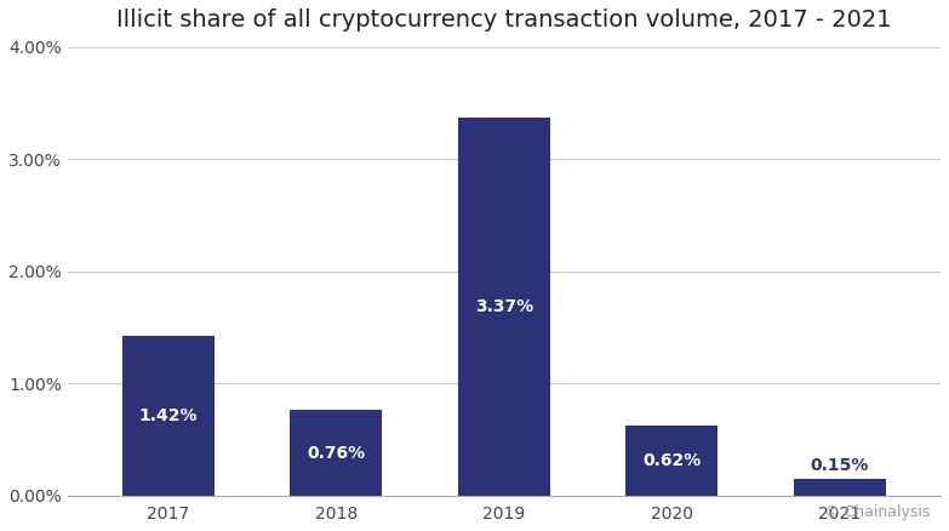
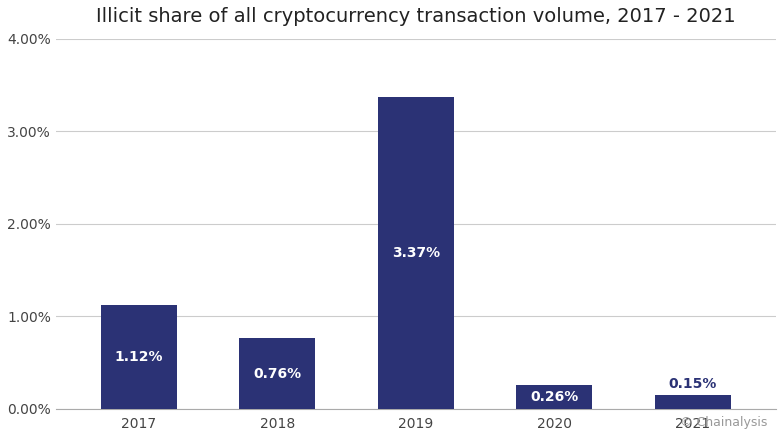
2017: 1.42% -> 1.12%
2020: 0.62% -> 0.26%
